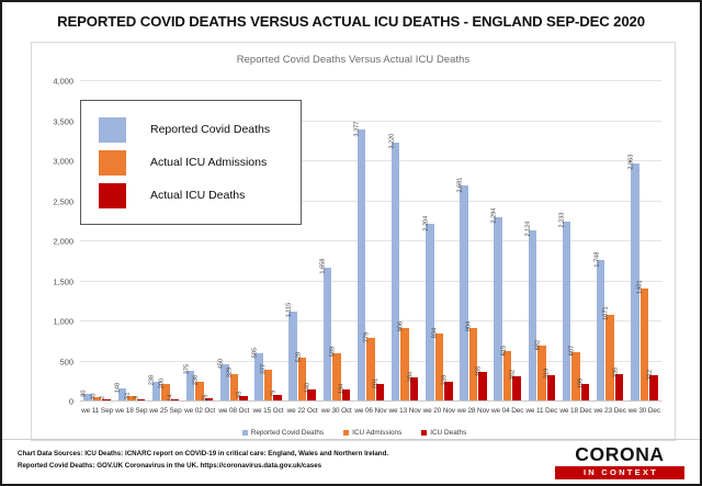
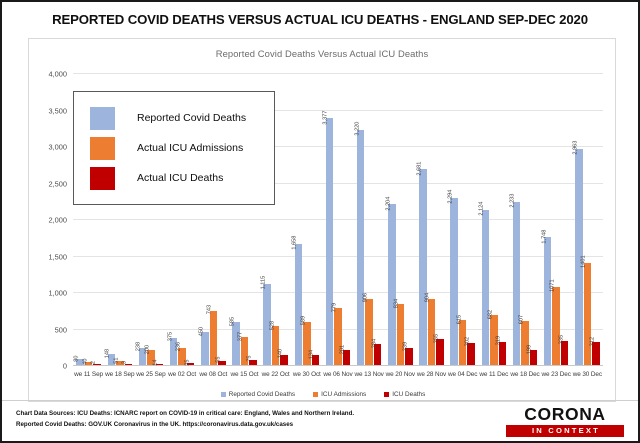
Actual ICU Admissions/we 08 Oct: 329 -> 743
